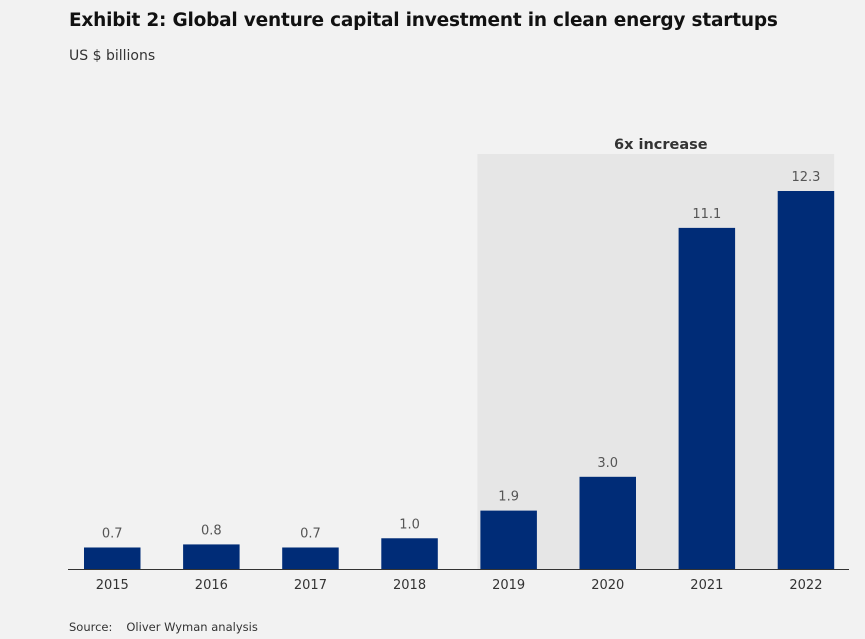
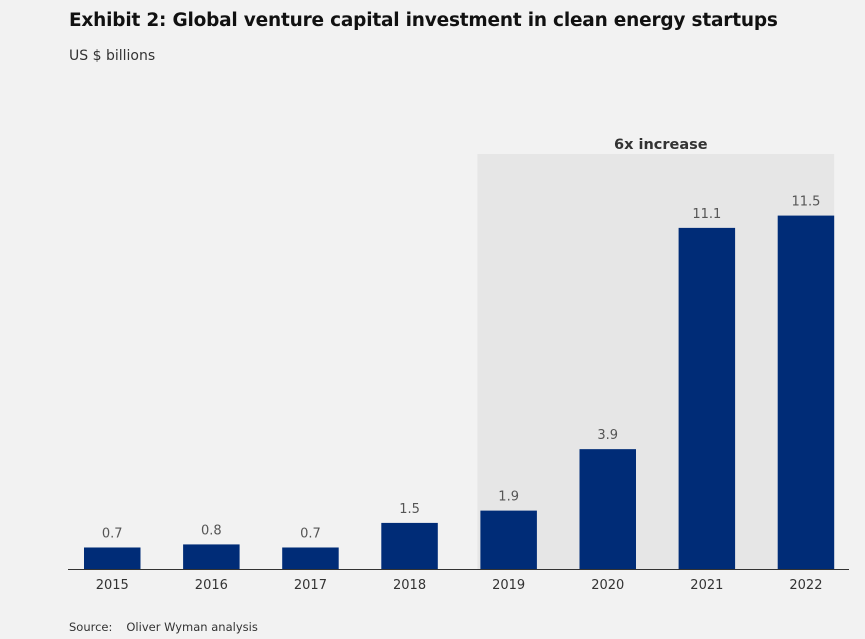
2018: 1.0 -> 1.5
2020: 3.0 -> 3.9
2022: 12.3 -> 11.5
